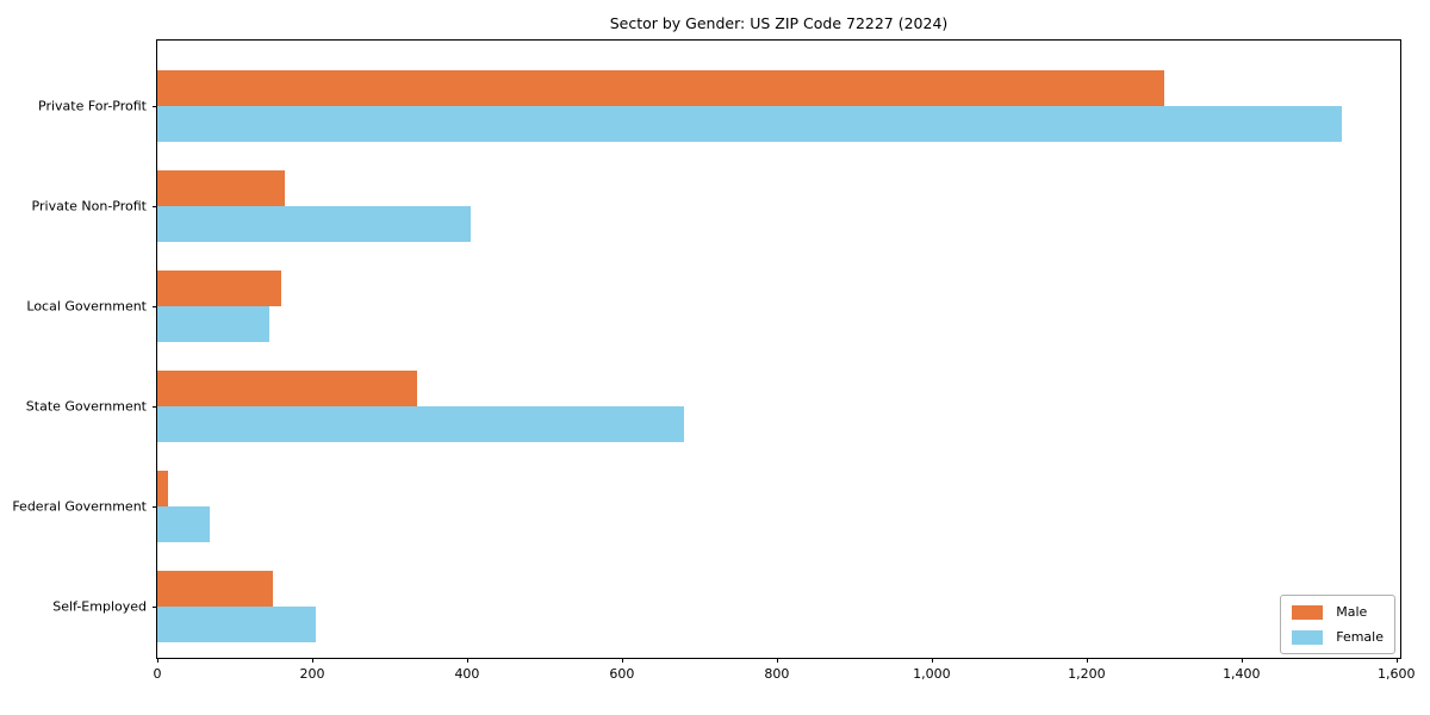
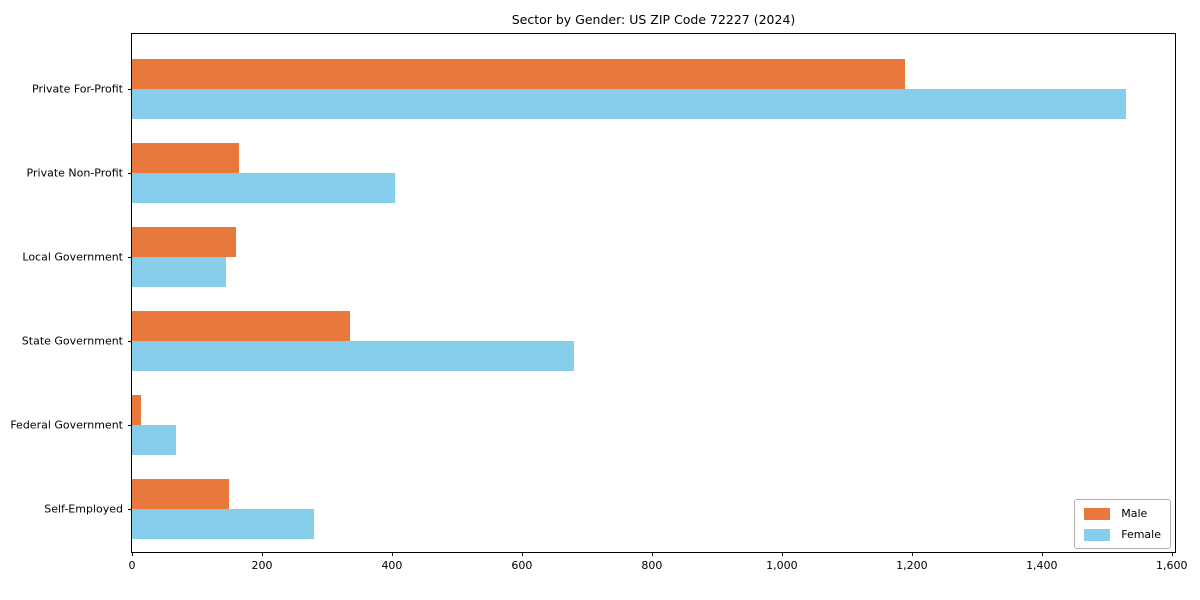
Male/Private For-Profit: 1300 -> 1190
Female/Self-Employed: 200 -> 280
